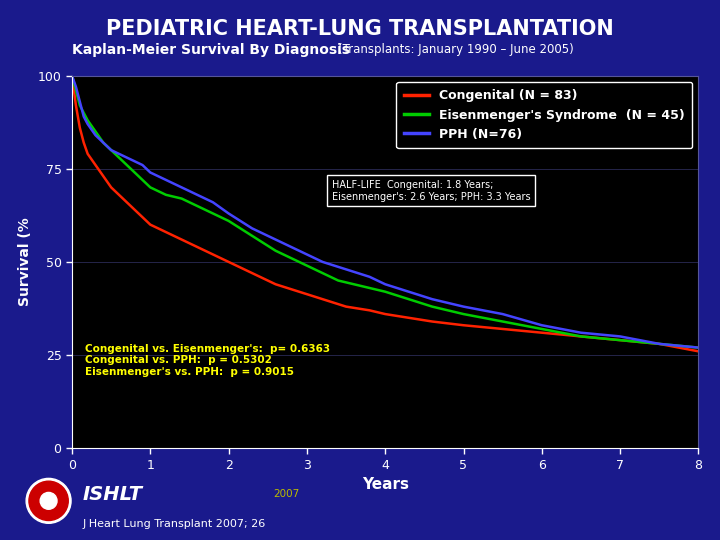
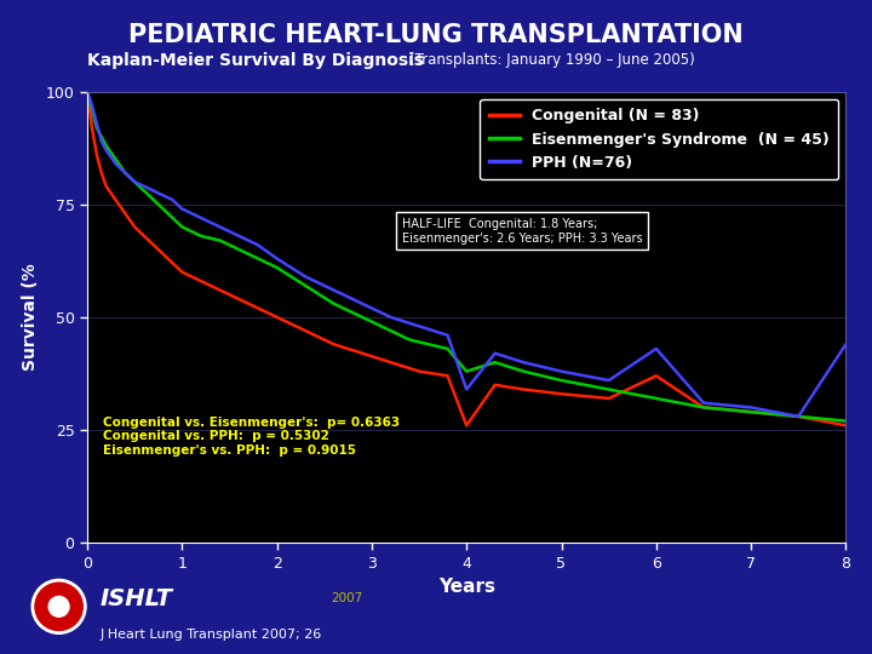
Congenital (N = 83)/4: 36 -> 26
Eisenmenger's Syndrome (N = 45)/4: 42 -> 38
PPH (N=76)/4: 44 -> 34
Congenital (N = 83)/6: 31 -> 37
PPH (N=76)/6: 33 -> 43
PPH (N=76)/8: 27 -> 44
